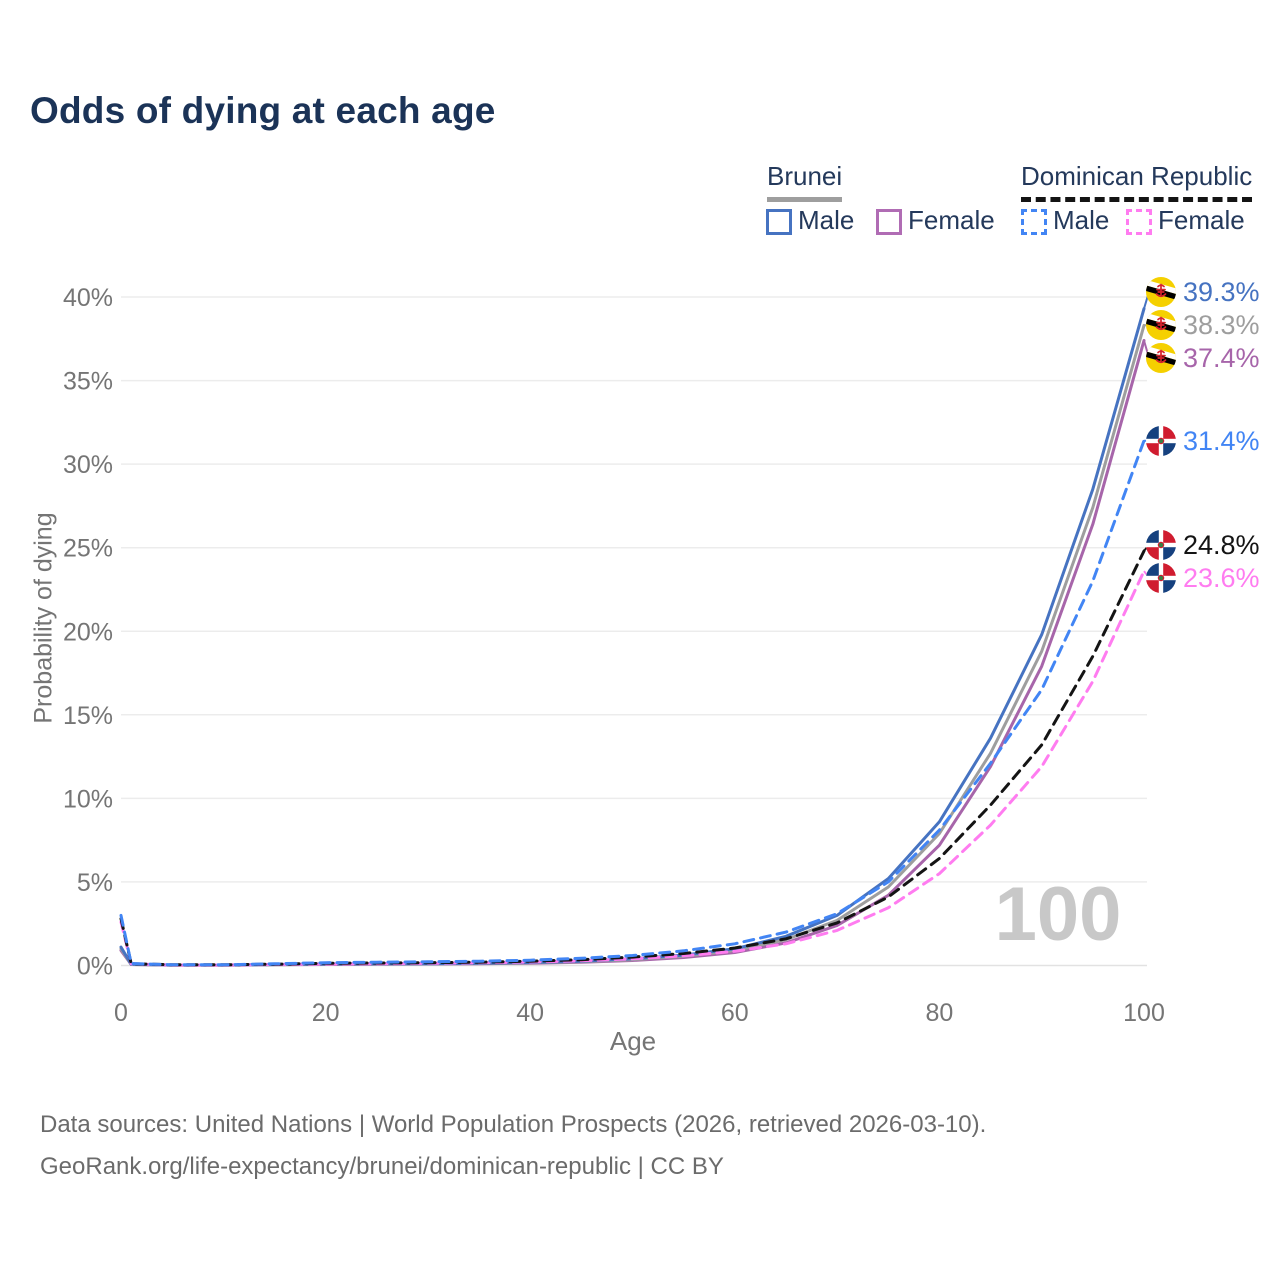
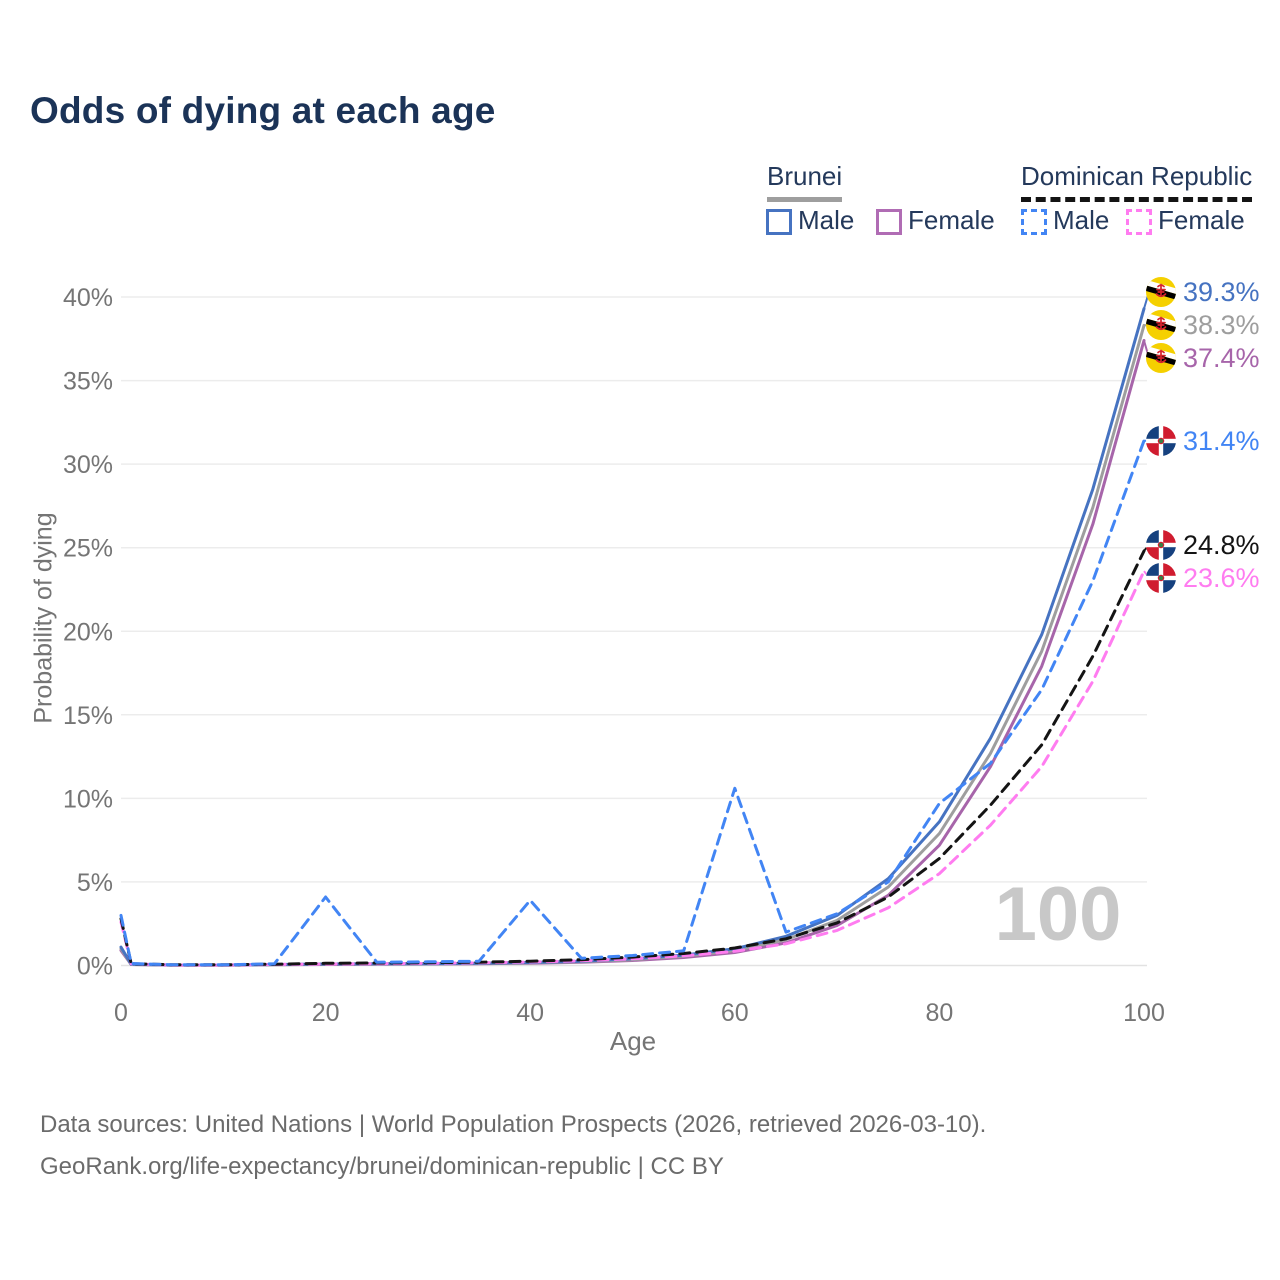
Dominican Republic Male/20: 0.2% -> 4.1%
Dominican Republic Male/40: 0.3% -> 3.9%
Dominican Republic Male/60: 1.3% -> 10.6%
Dominican Republic Male/80: 8.1% -> 9.7%
